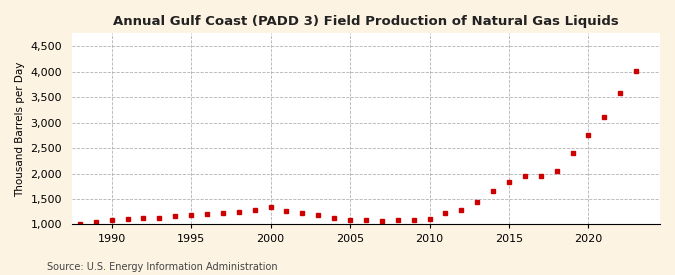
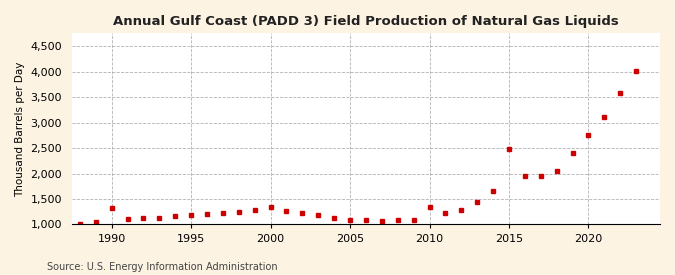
1990: 1,090 -> 1,320
2010: 1,110 -> 1,340
2015: 1,840 -> 2,480
